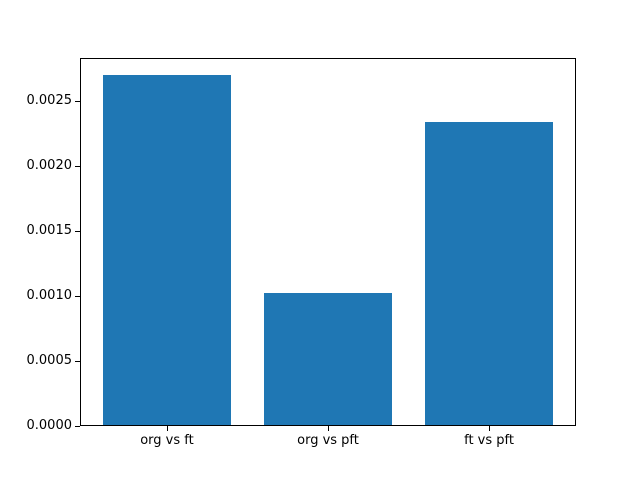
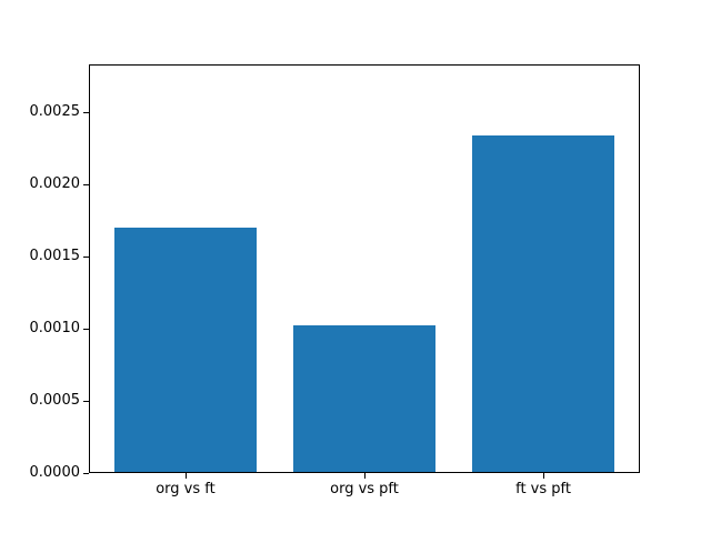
org vs ft: 0.00270 -> 0.00170
